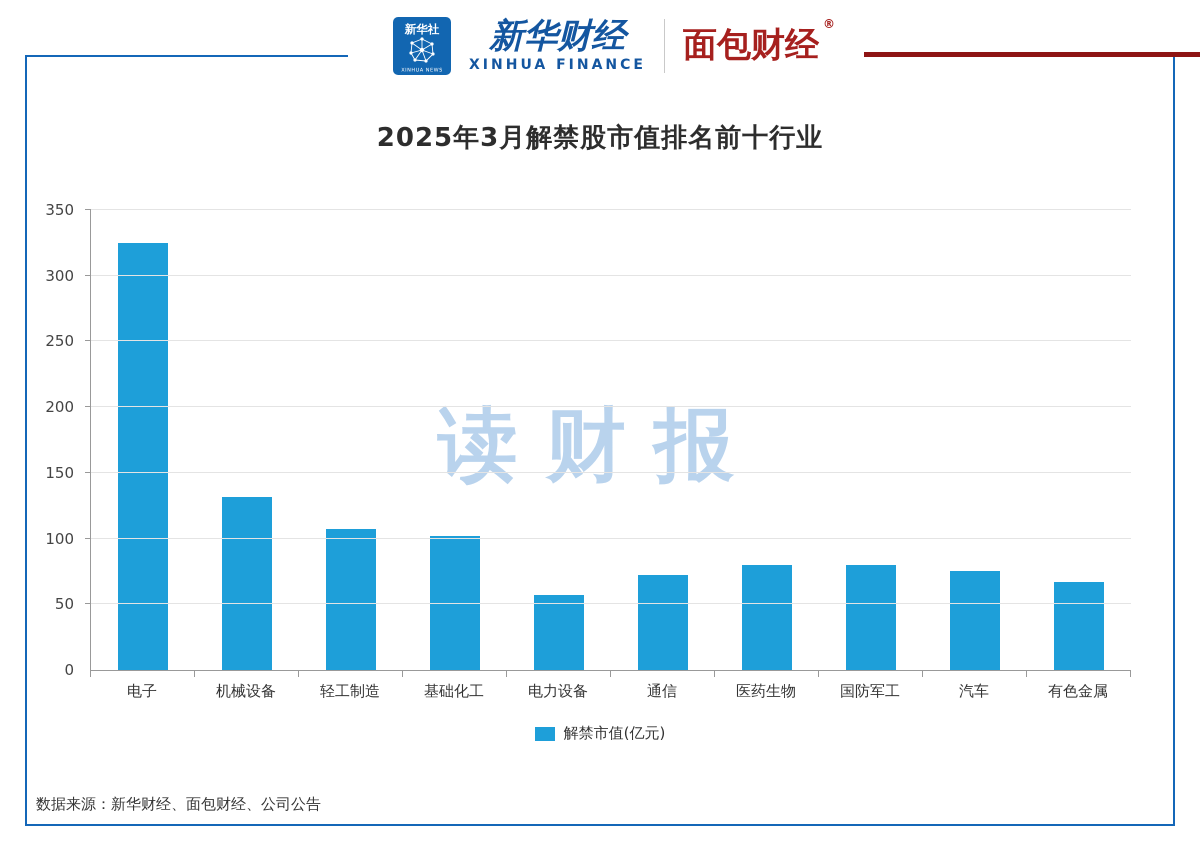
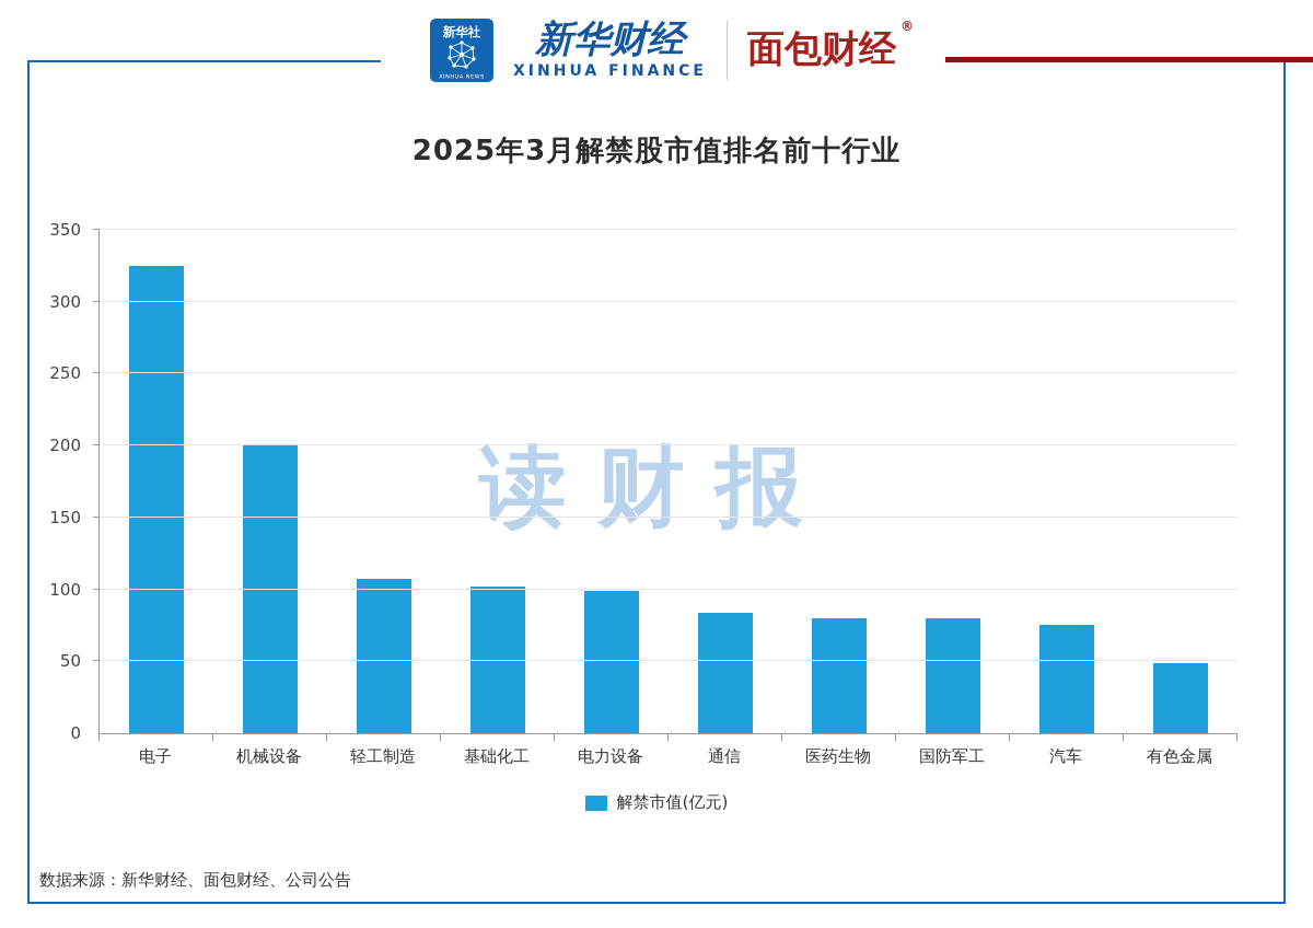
机械设备: 132 -> 200
电力设备: 57 -> 99
通信: 72 -> 84
有色金属: 67 -> 49
